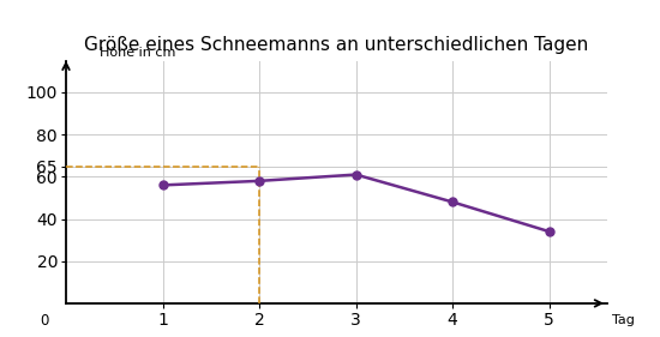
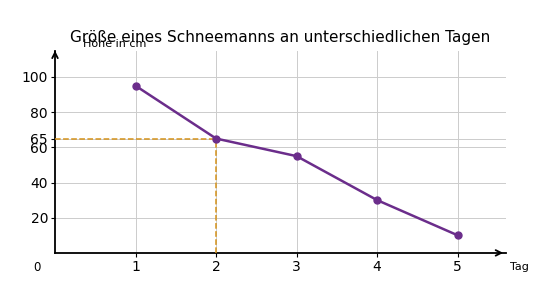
1: 56 -> 95
2: 58 -> 65
3: 61 -> 55
4: 48 -> 30
5: 34 -> 10
